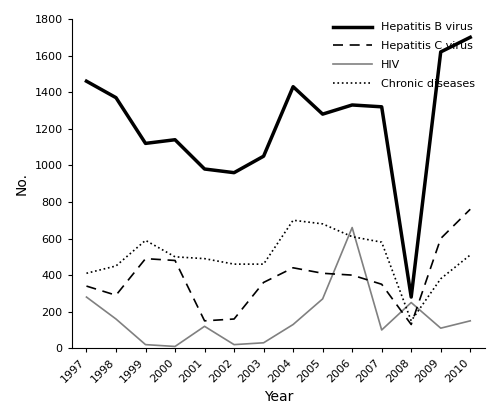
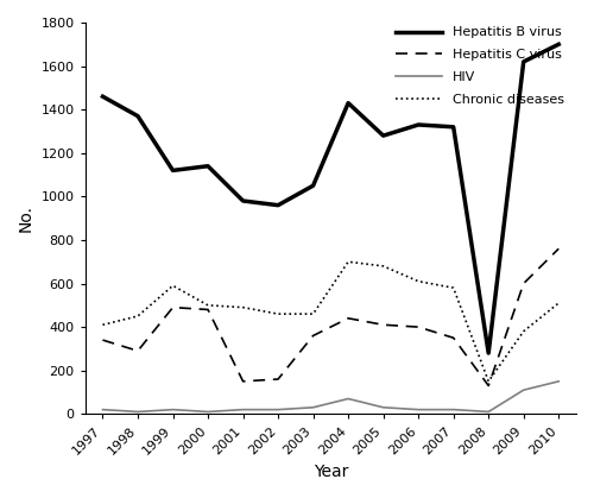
HIV/1997: 280 -> 20
HIV/1998: 160 -> 10
HIV/2001: 120 -> 20
HIV/2004: 130 -> 70
HIV/2005: 270 -> 30
HIV/2006: 660 -> 20
HIV/2007: 100 -> 20
HIV/2008: 250 -> 10
